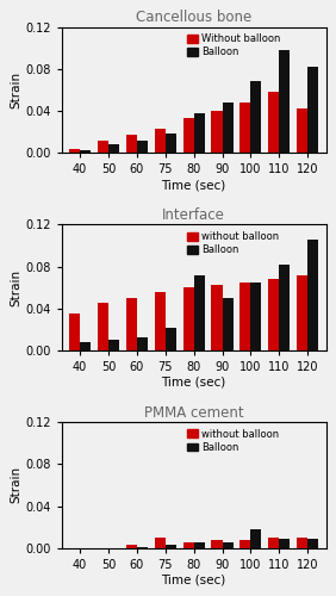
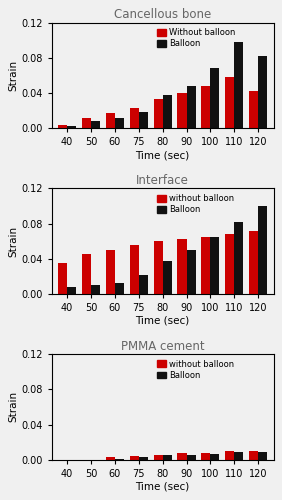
Interface/Balloon/80: 0.072 -> 0.038
Interface/Balloon/120: 0.106 -> 0.100
PMMA cement/without balloon/75: 0.010 -> 0.004
PMMA cement/Balloon/100: 0.018 -> 0.007
